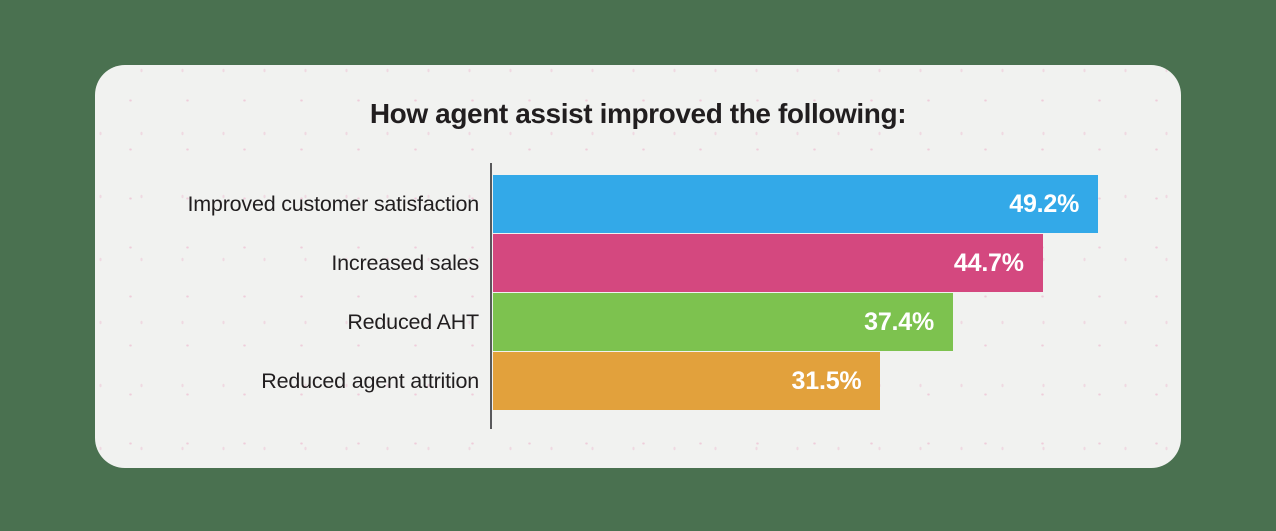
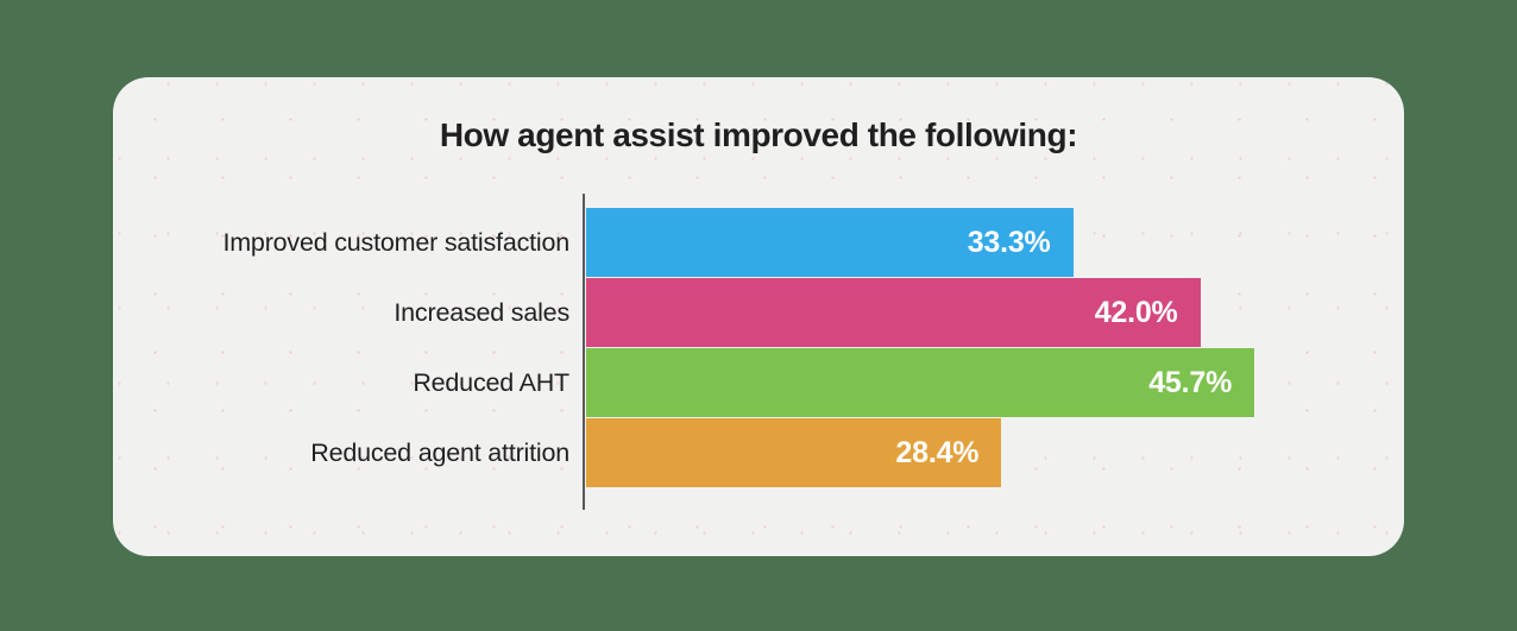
Improved customer satisfaction: 49.2% -> 33.3%
Increased sales: 44.7% -> 42.0%
Reduced AHT: 37.4% -> 45.7%
Reduced agent attrition: 31.5% -> 28.4%
